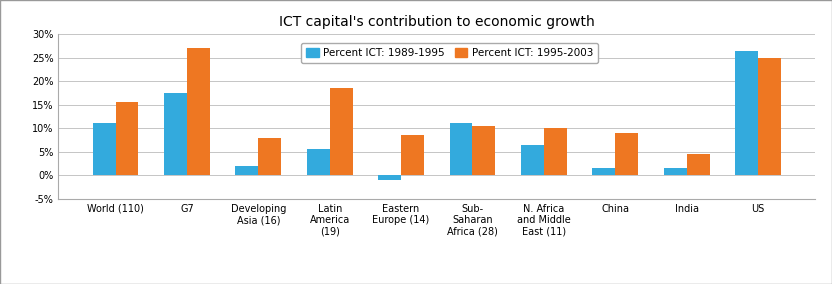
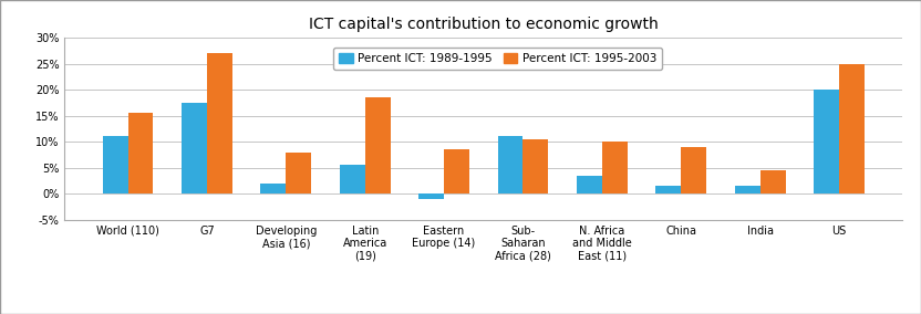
Percent ICT: 1989-1995/N. Africa and Middle East (11): 6.5% -> 3.5%
Percent ICT: 1989-1995/US: 26.5% -> 20.0%
